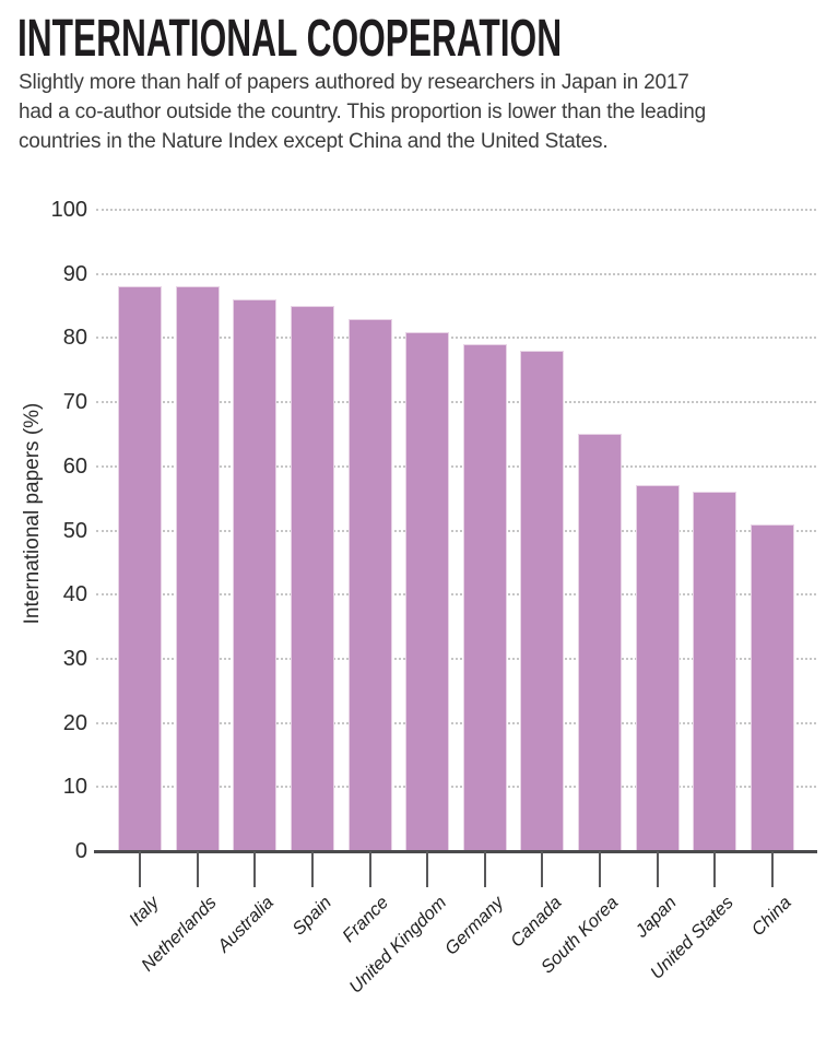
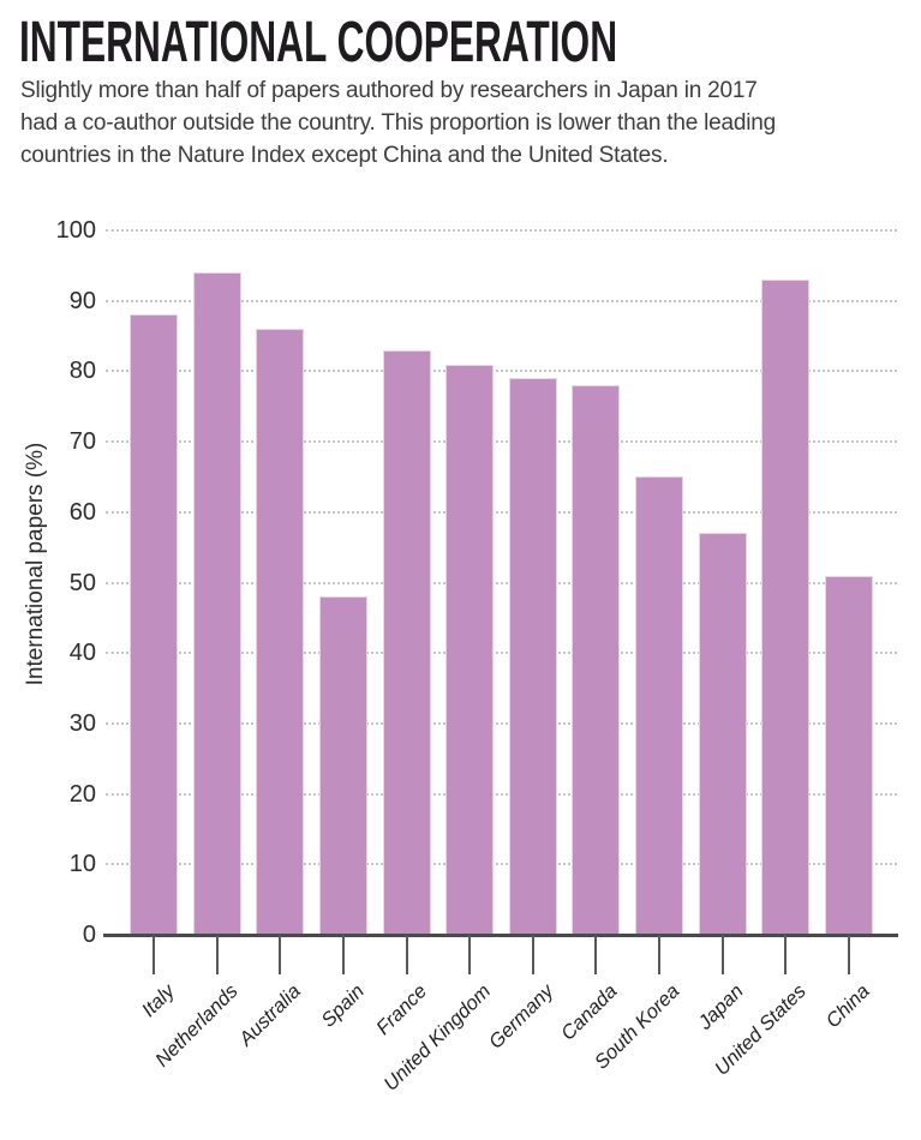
Netherlands: 88 -> 94
Spain: 85 -> 48
United States: 56 -> 93
